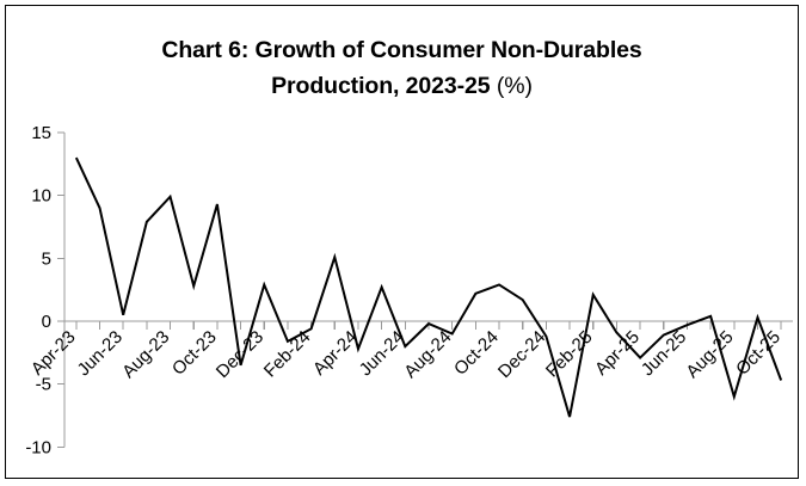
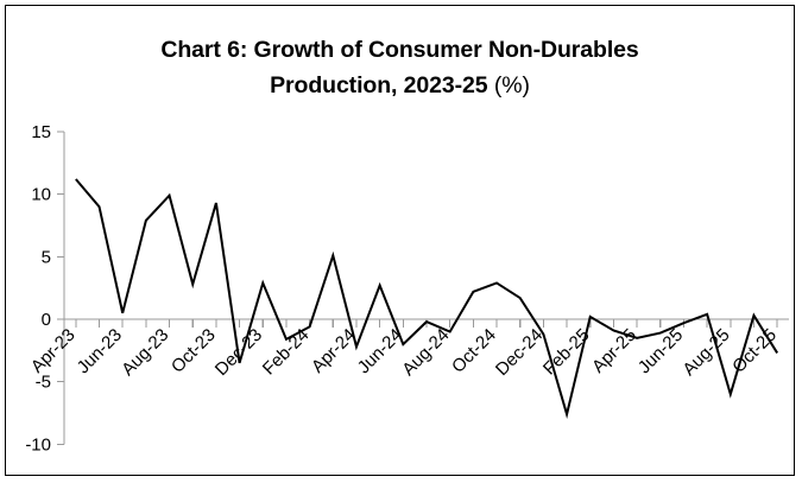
Apr-23: 13.0 -> 11.2
Feb-25: 2.1 -> 0.2
Apr-25: -2.9 -> -1.5
Oct-25: -4.7 -> -2.7
